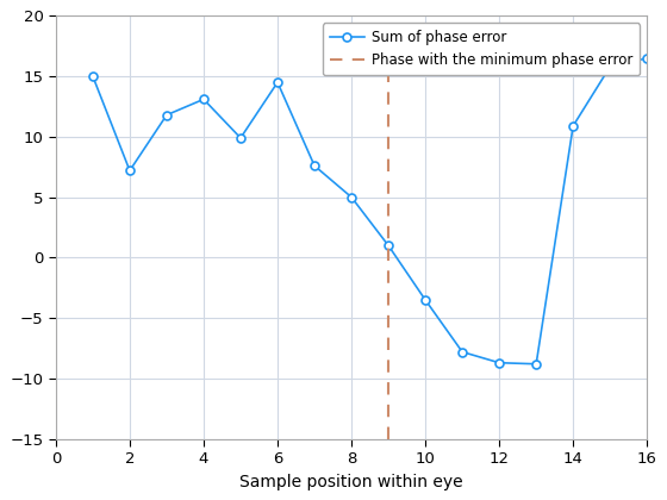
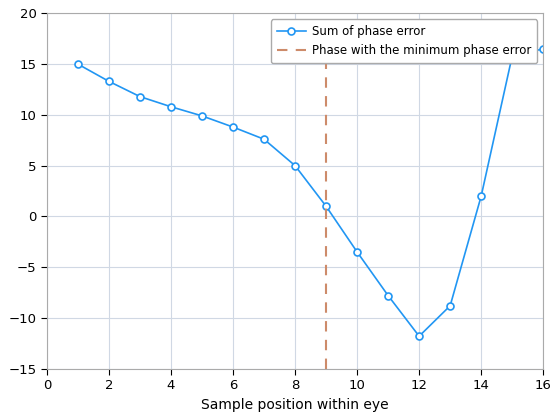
2: 7.2 -> 13.3
4: 13.1 -> 10.8
6: 14.5 -> 8.8
12: -8.7 -> -11.8
14: 10.9 -> 2.0
